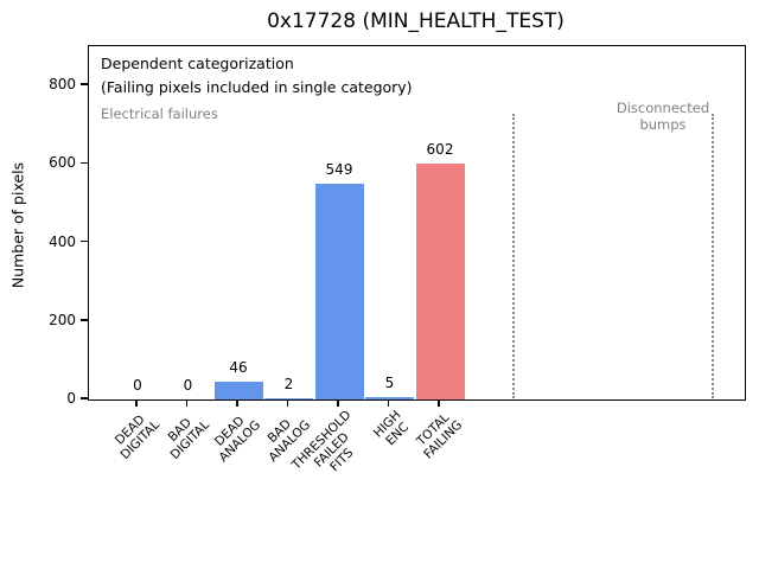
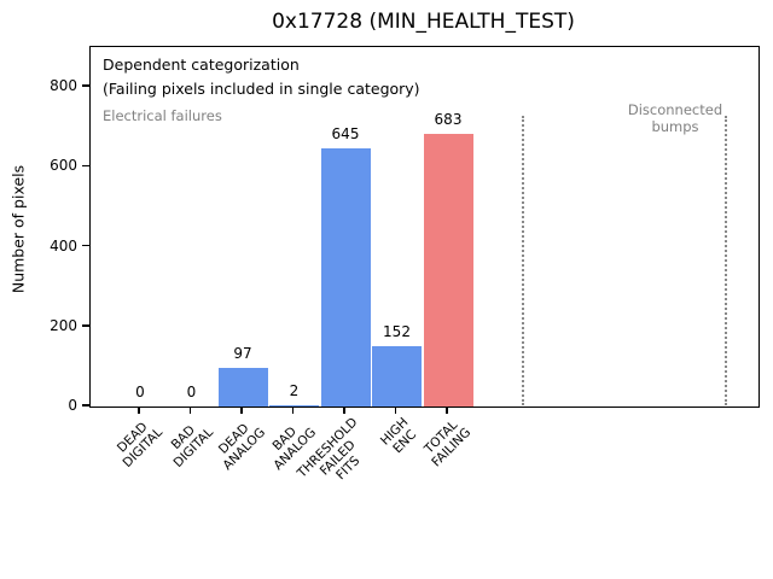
DEAD ANALOG: 46 -> 97
THRESHOLD FAILED FITS: 549 -> 645
HIGH ENC: 5 -> 152
TOTAL FAILING: 602 -> 683
